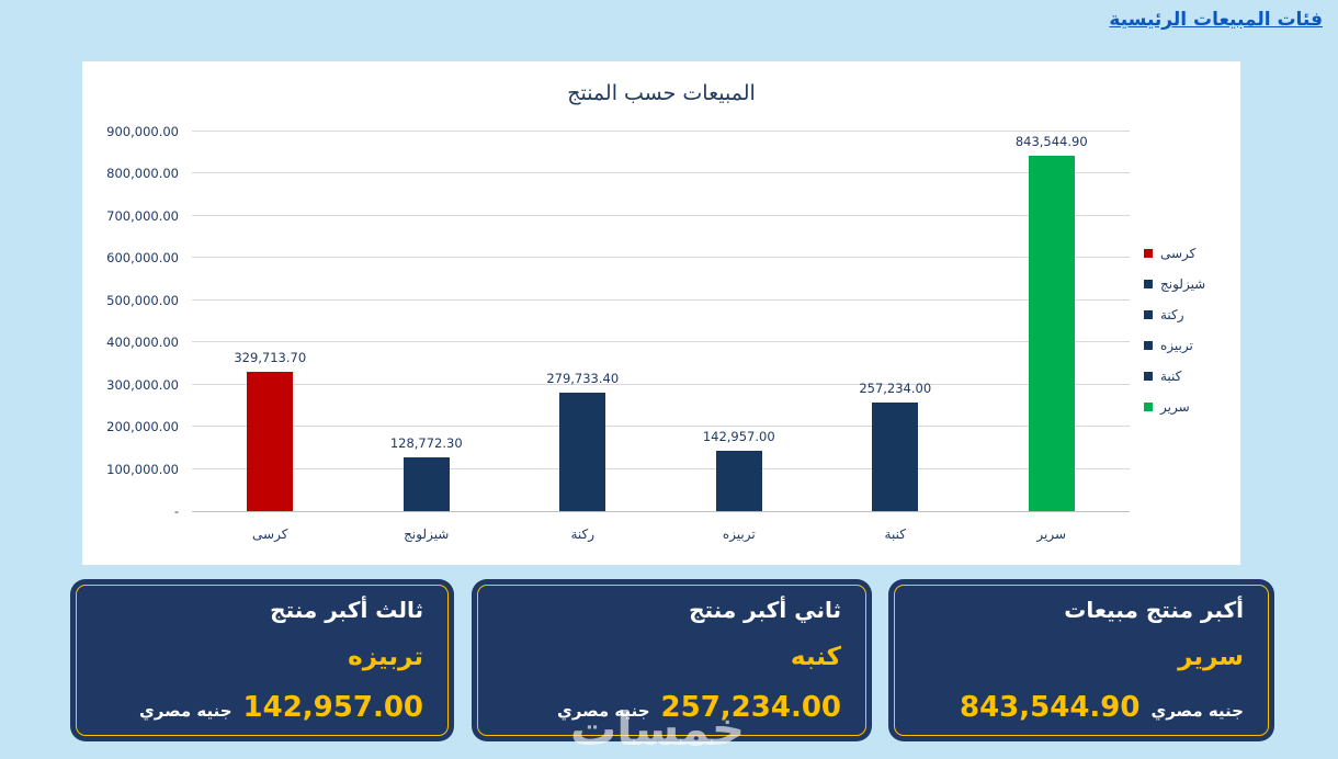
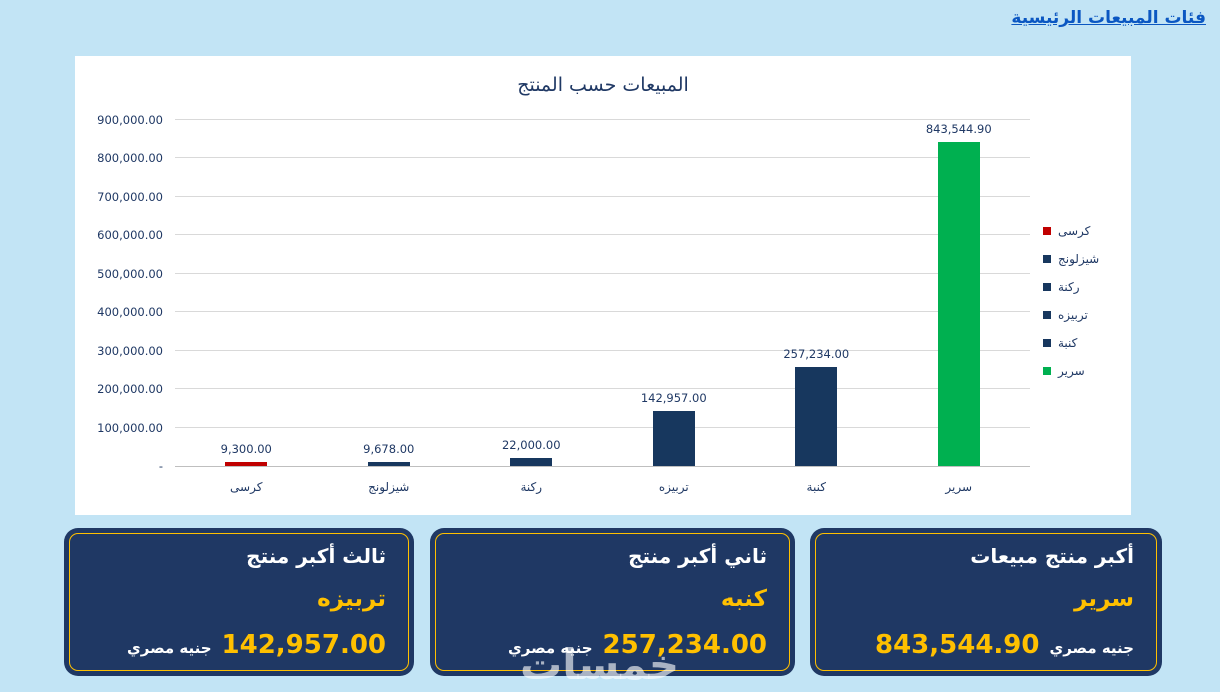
كرسى: 329,713.70 -> 9,300.00
شيزلونج: 128,772.30 -> 9,678.00
ركنة: 279,733.40 -> 22,000.00
